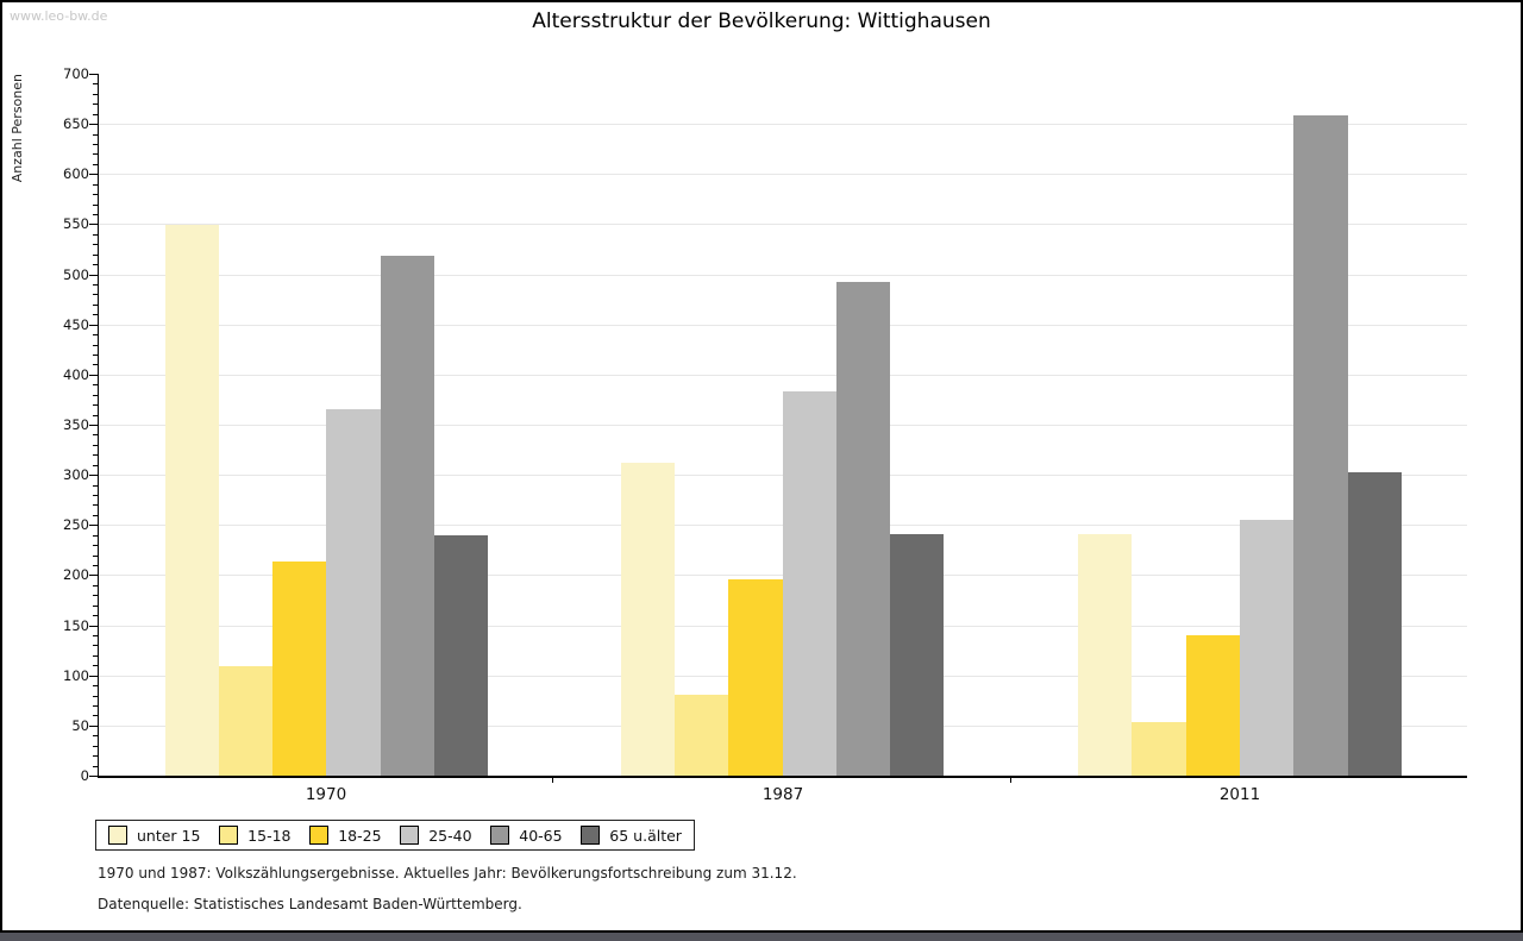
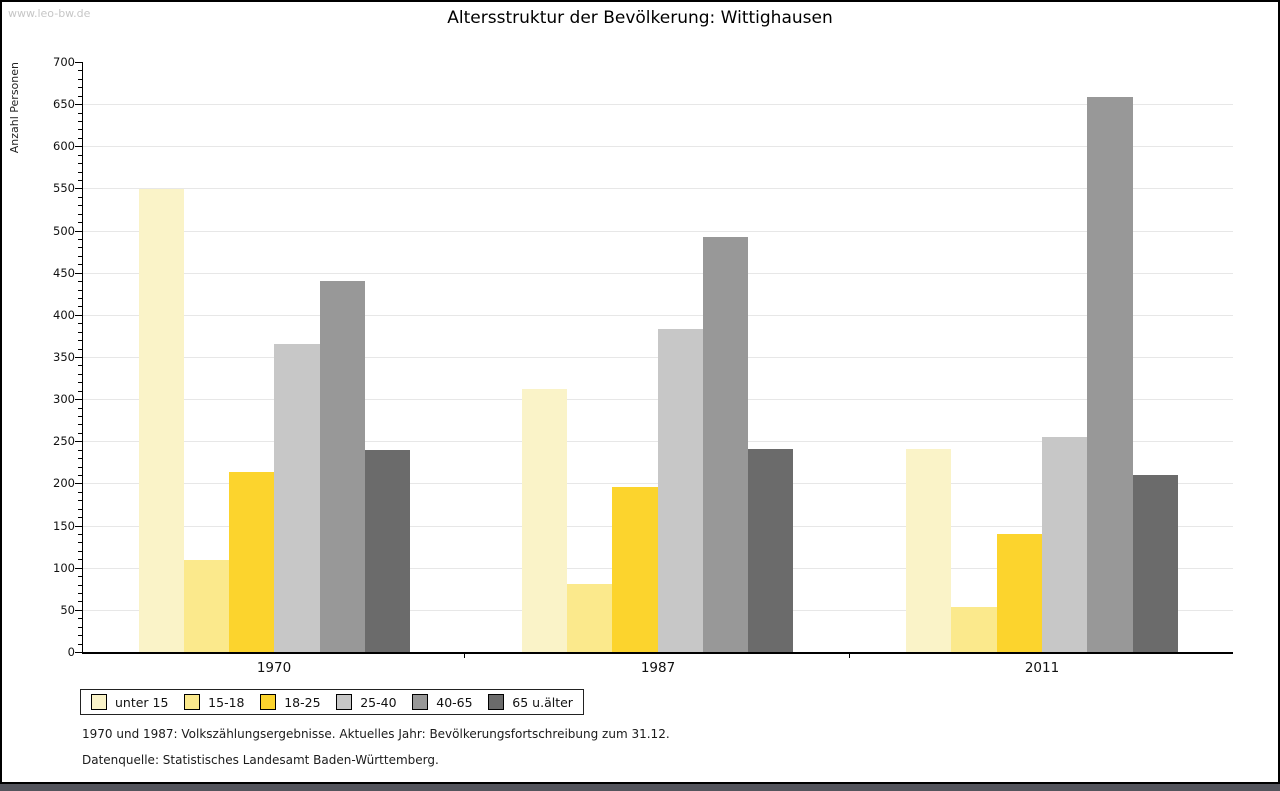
40-65/1970: 520 -> 440
65 u.älter/2011: 300 -> 210
